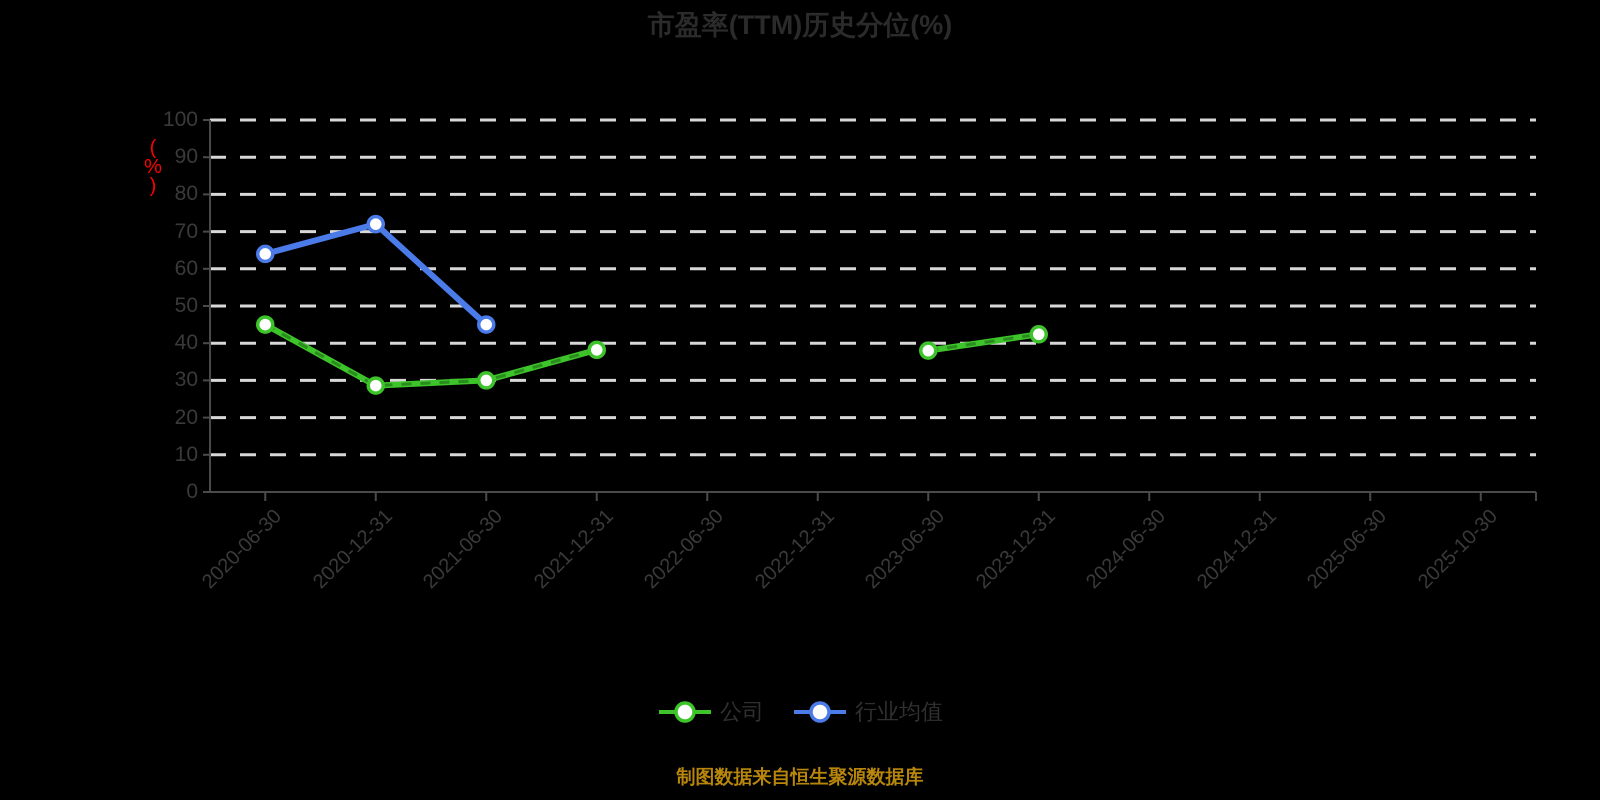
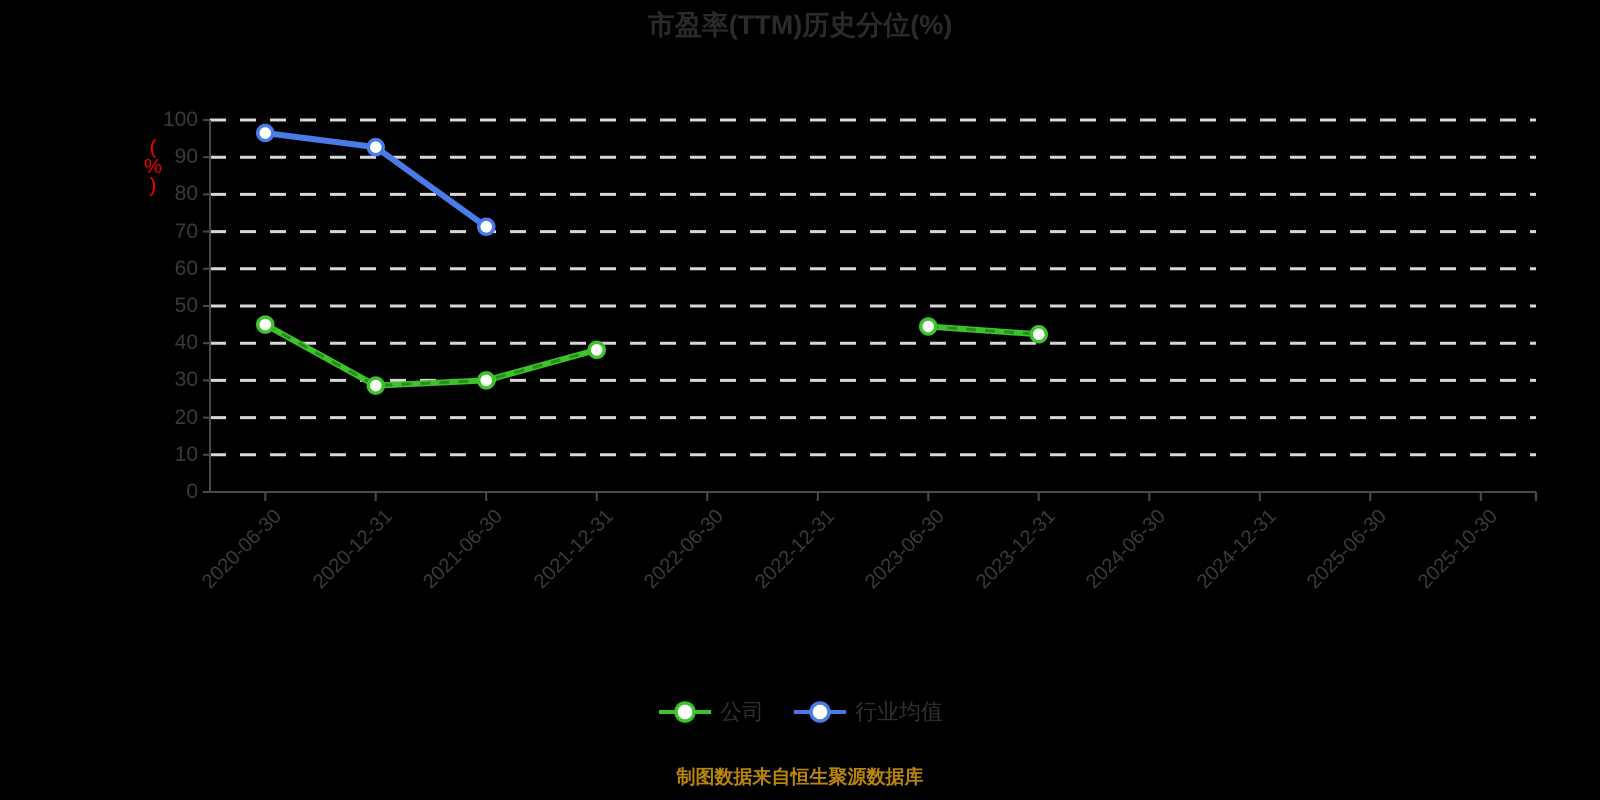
行业均值/2020-06-30: 64 -> 96
行业均值/2020-12-31: 72 -> 93
行业均值/2021-06-30: 45 -> 71
公司/2023-06-30: 38 -> 44
